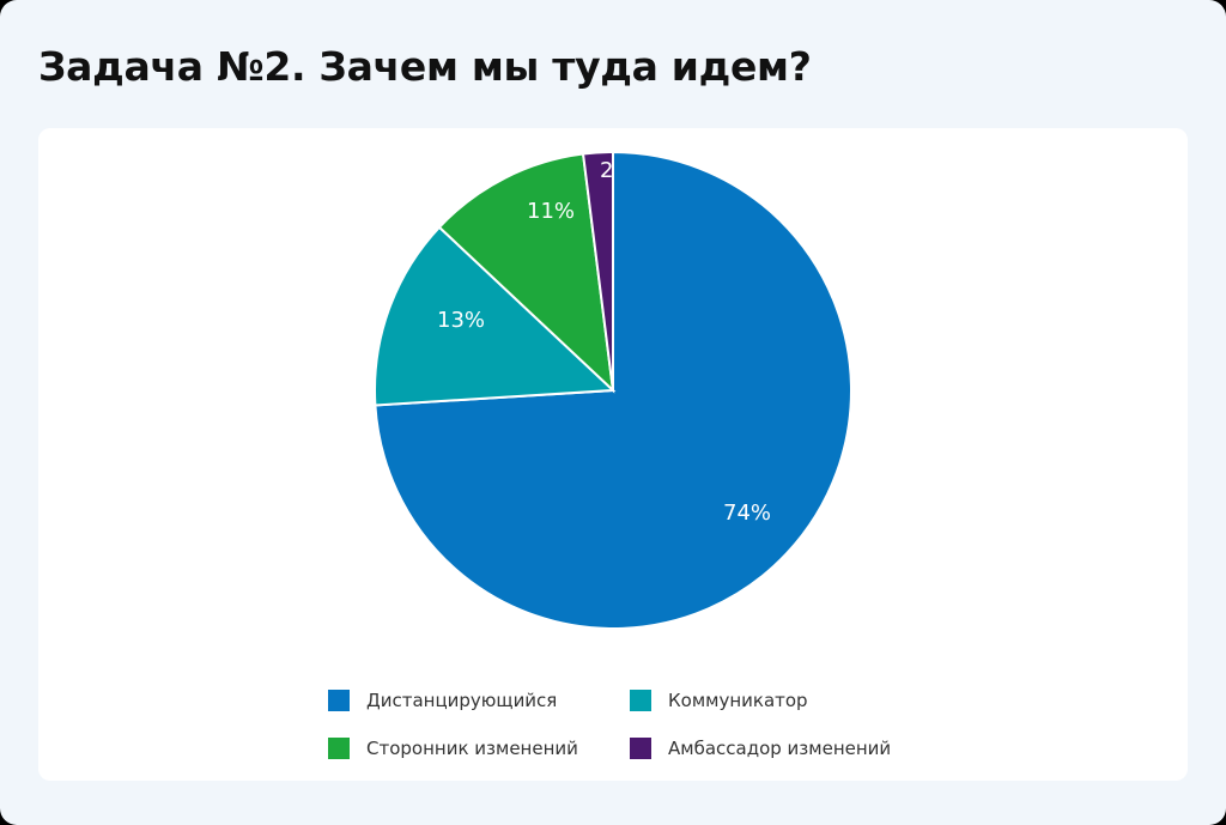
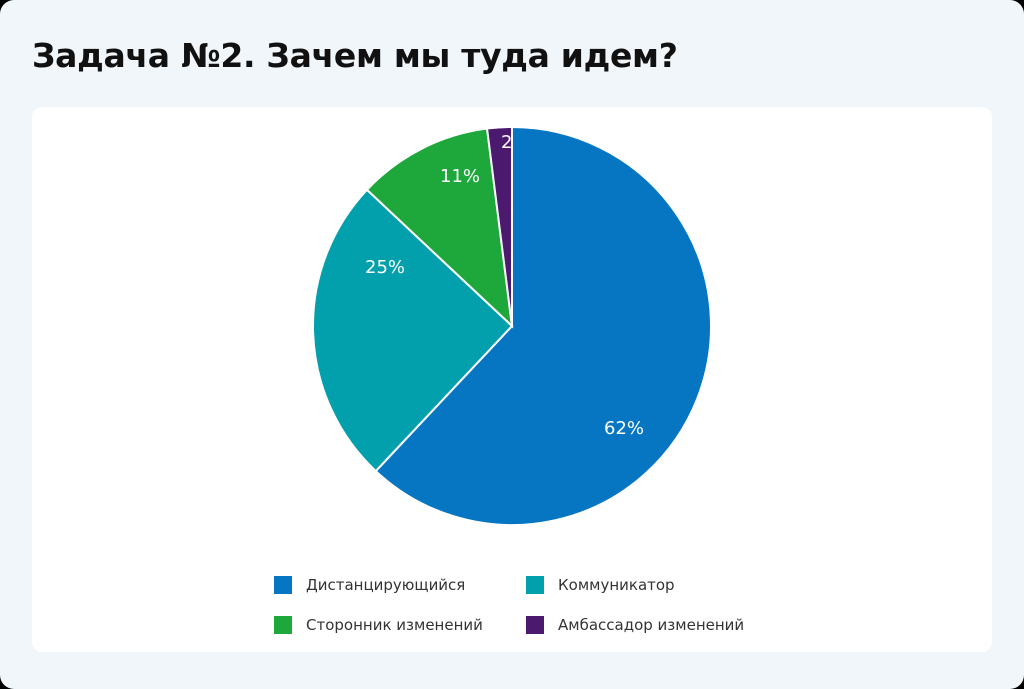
Дистанцирующийся: 74% -> 62%
Коммуникатор: 13% -> 25%
